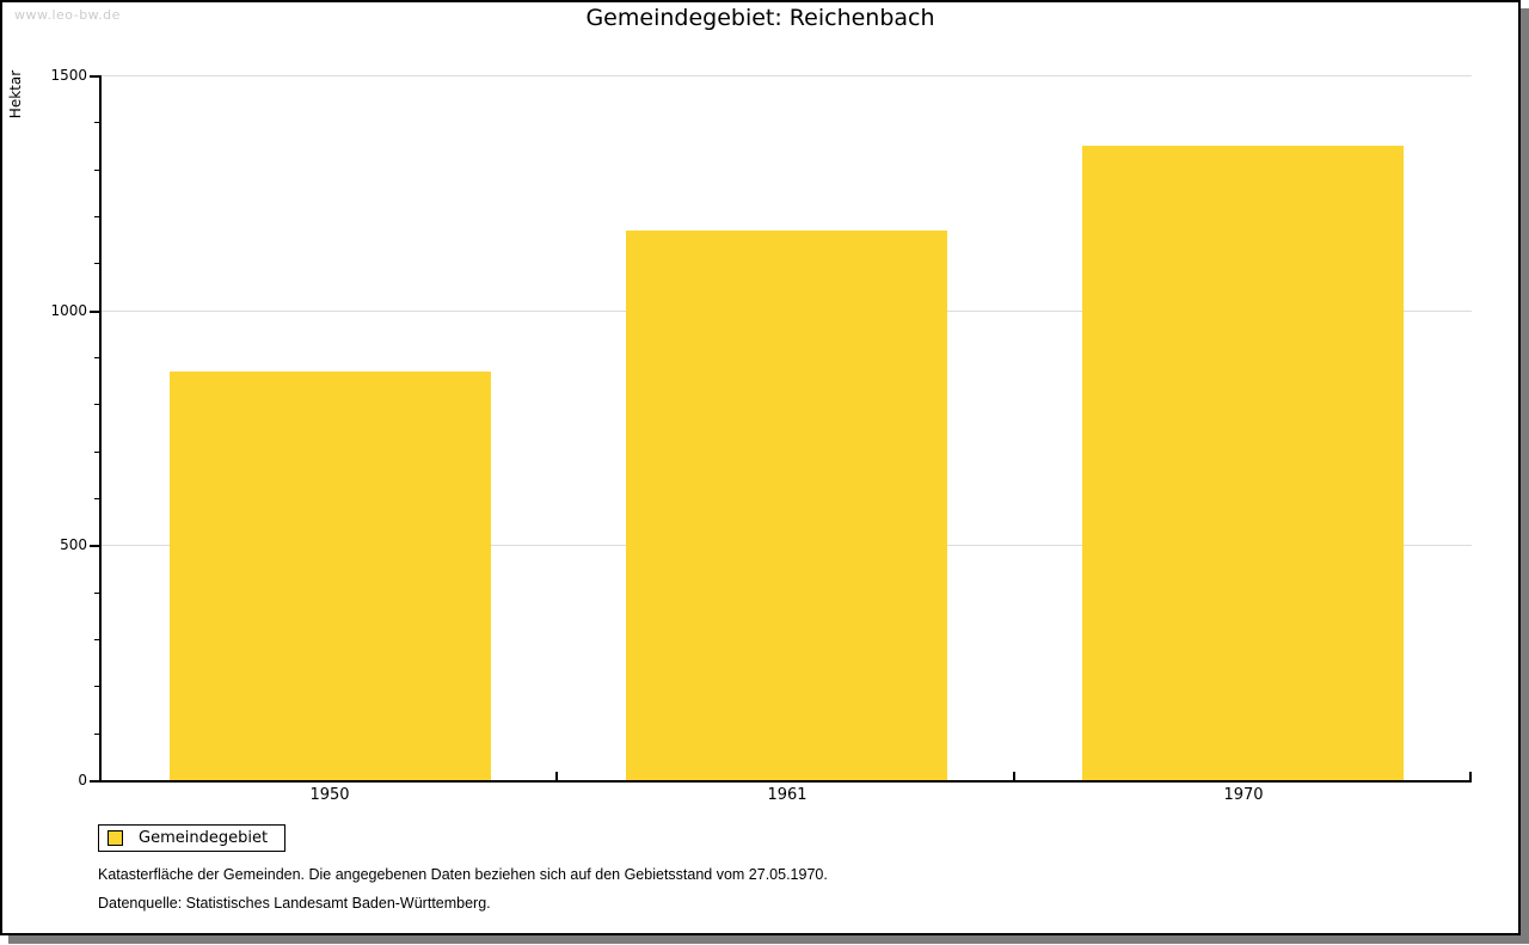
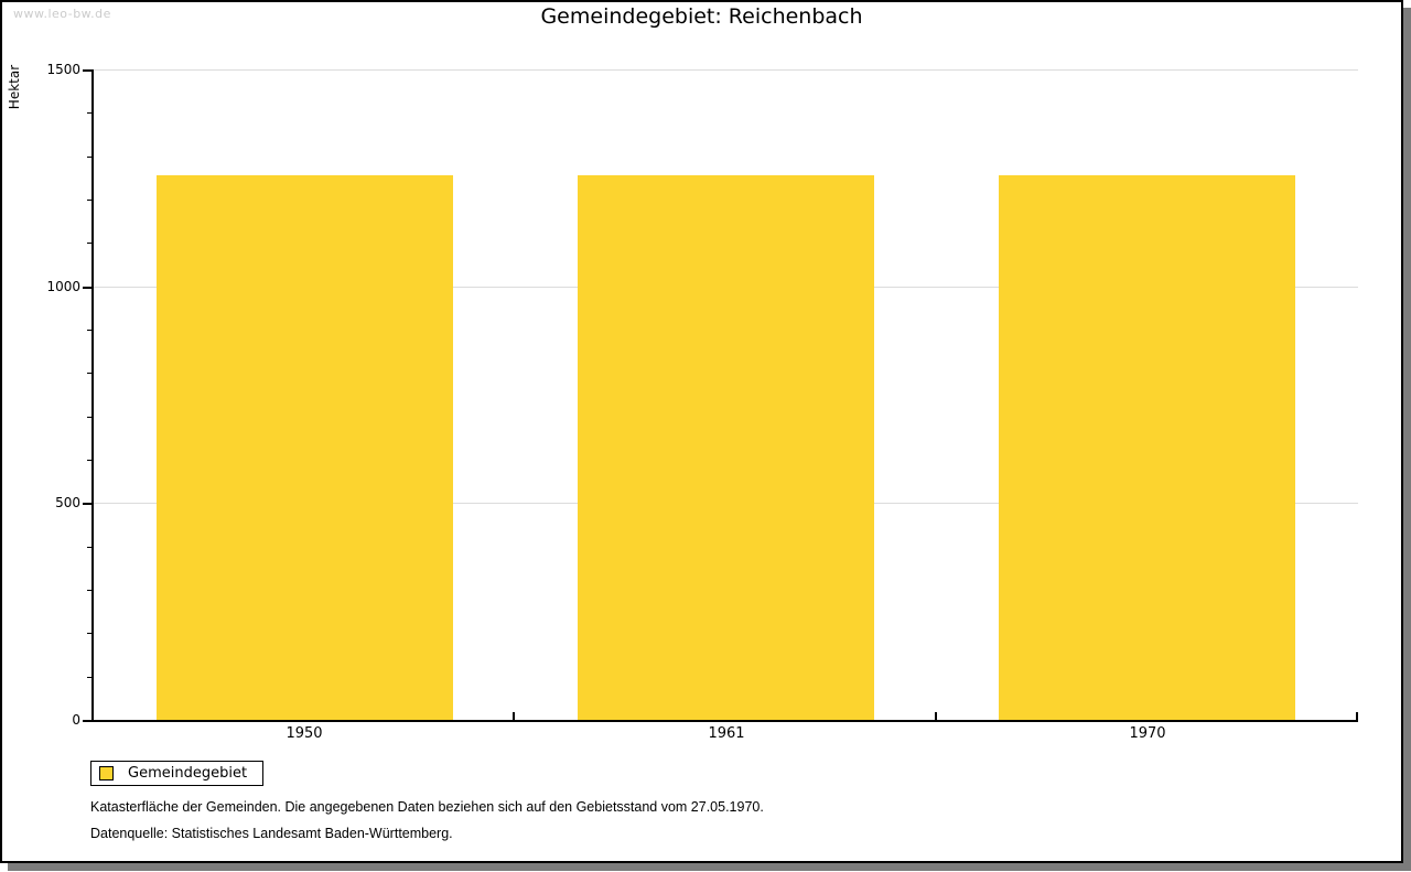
1950: 870 -> 1260
1961: 1170 -> 1260
1970: 1350 -> 1260
